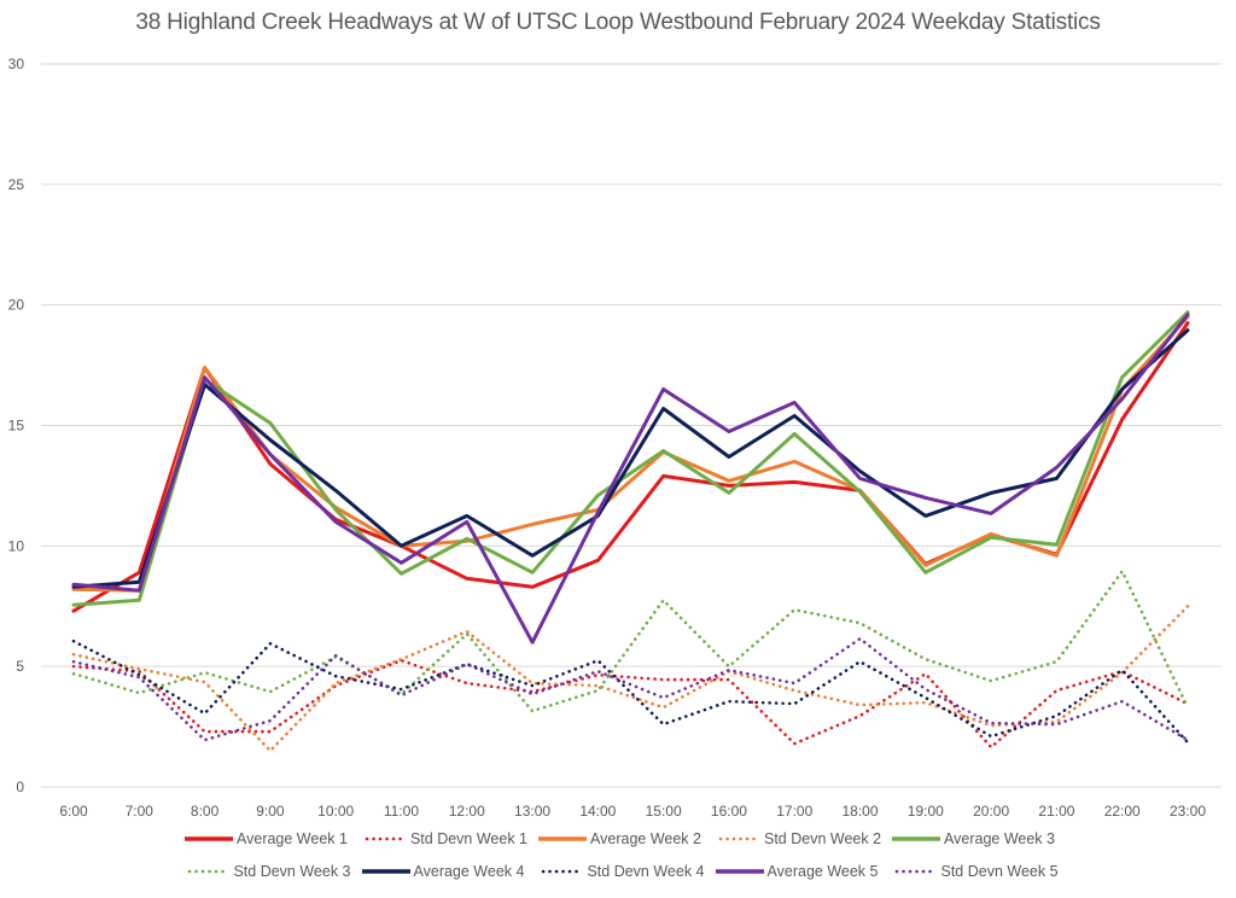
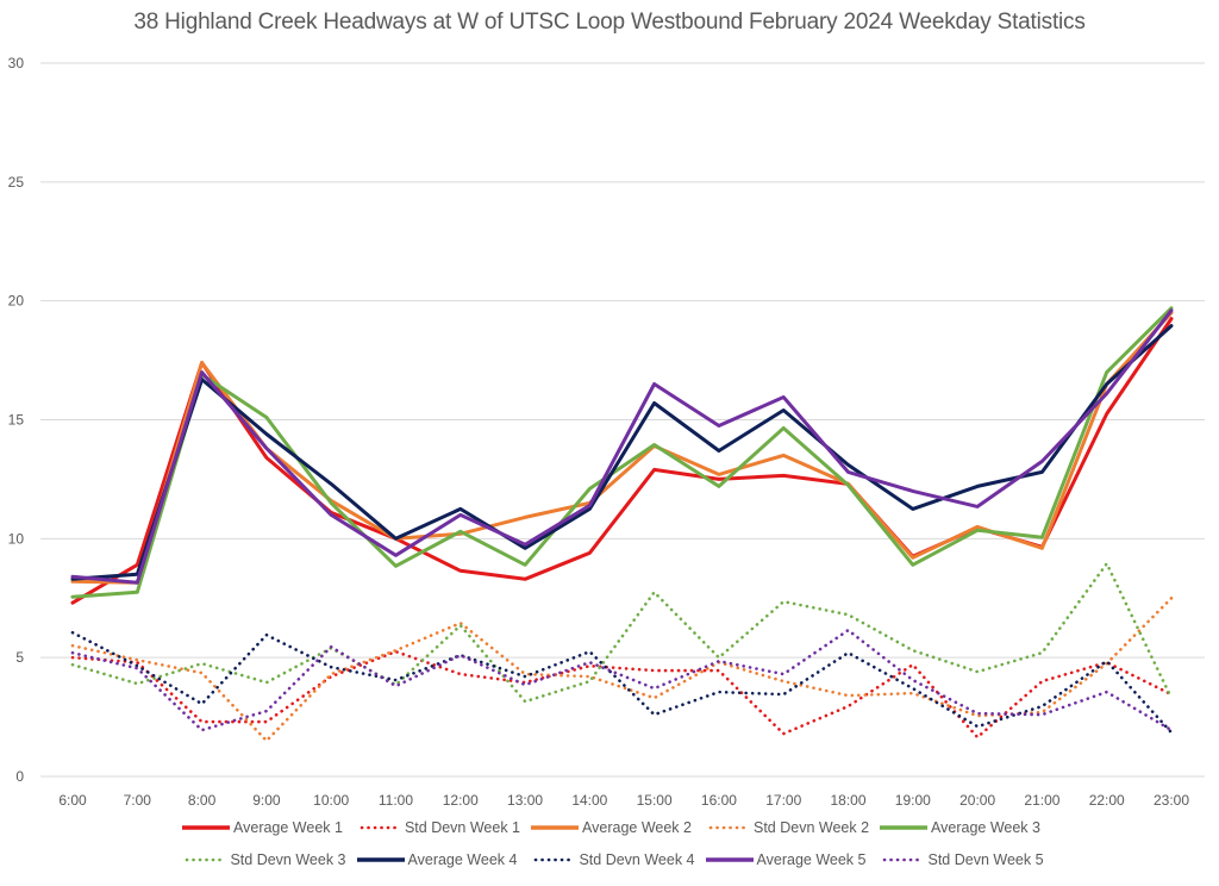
Average Week 5/13:00: 6.0 -> 9.8
